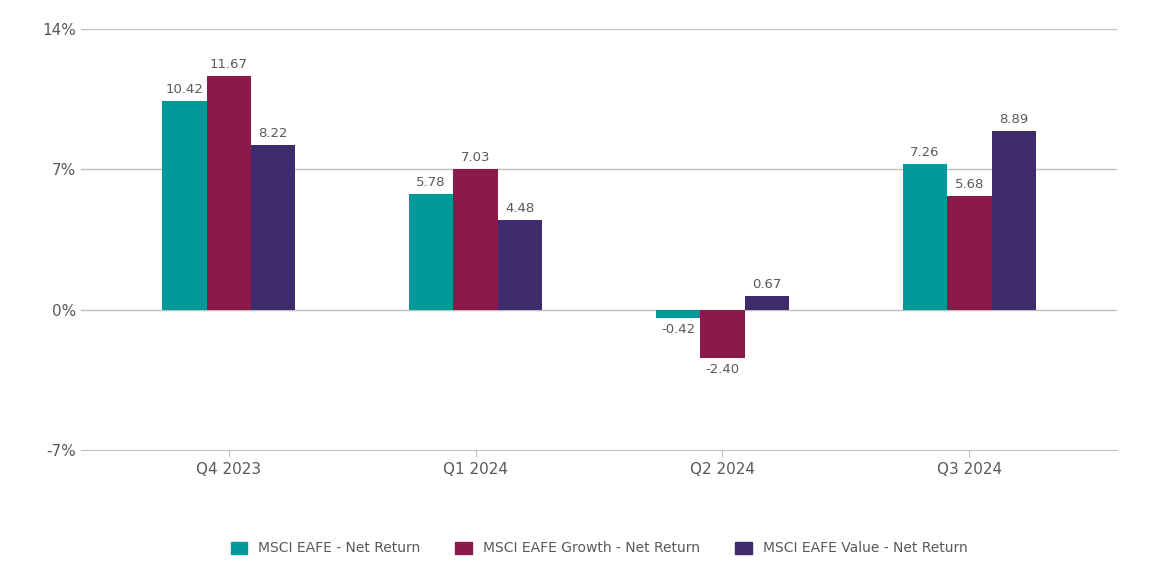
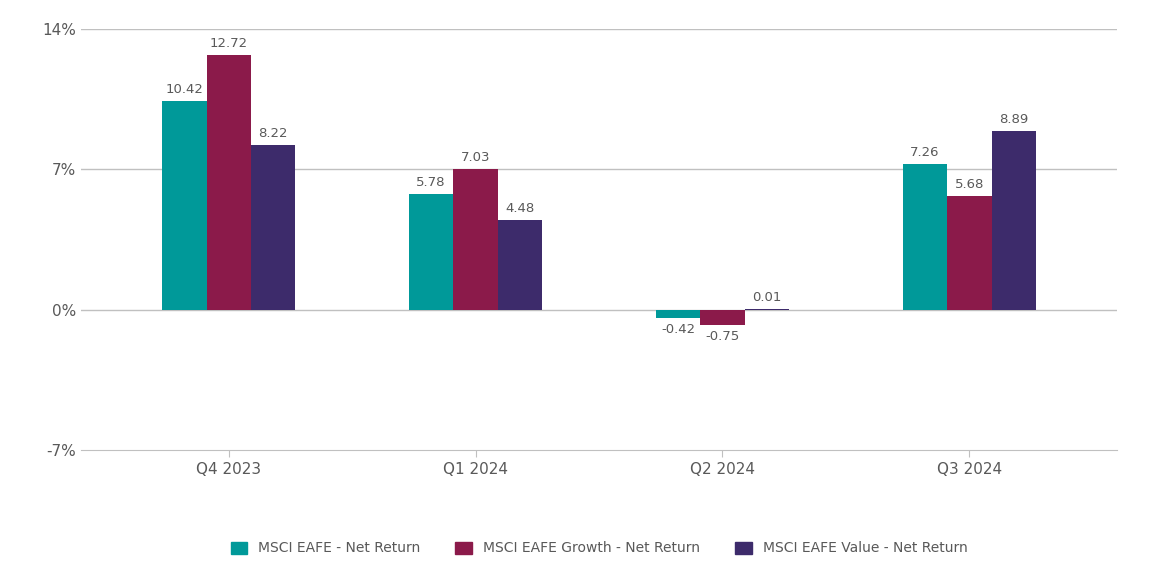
MSCI EAFE Growth - Net Return/Q4 2023: 11.67 -> 12.72
MSCI EAFE Growth - Net Return/Q2 2024: -2.40 -> -0.75
MSCI EAFE Value - Net Return/Q2 2024: 0.67 -> 0.01
